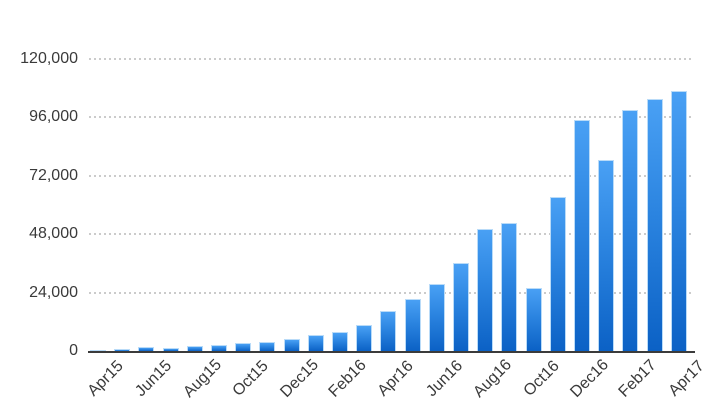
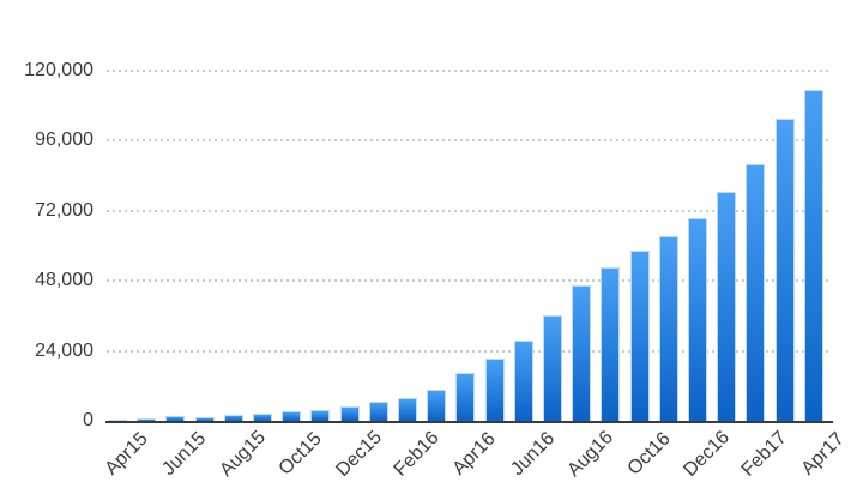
Aug16: 50000 -> 46000
Oct16: 26000 -> 58000
Dec16: 95000 -> 69000
Feb17: 99000 -> 88000
Apr17: 107000 -> 114000
